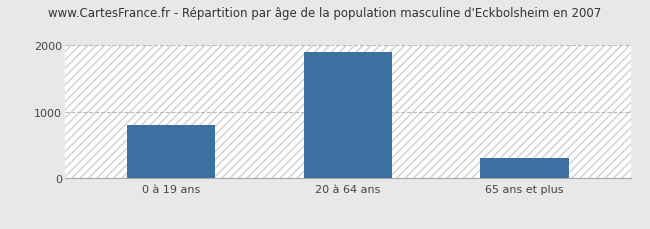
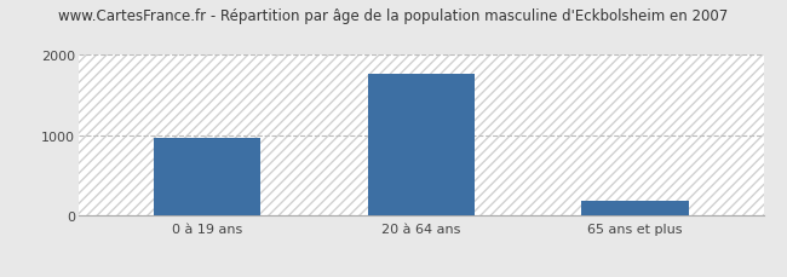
0 à 19 ans: 800 -> 960
20 à 64 ans: 1900 -> 1760
65 ans et plus: 310 -> 180
